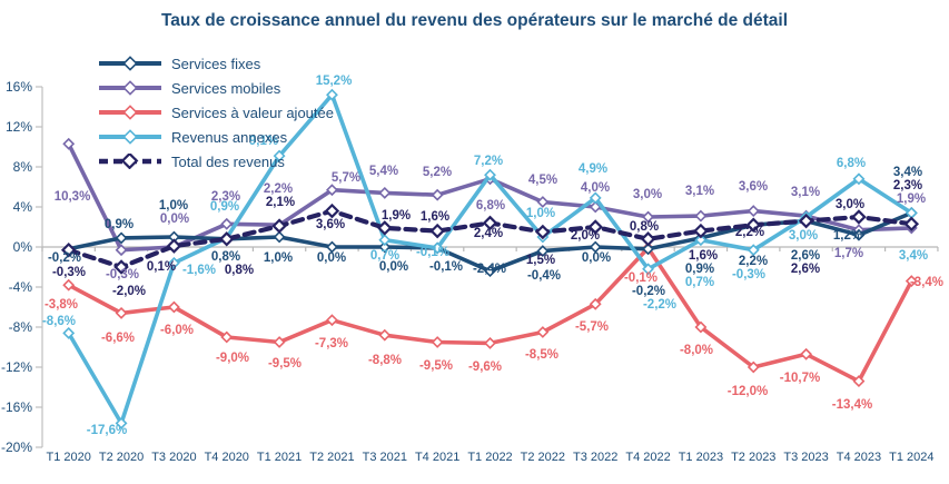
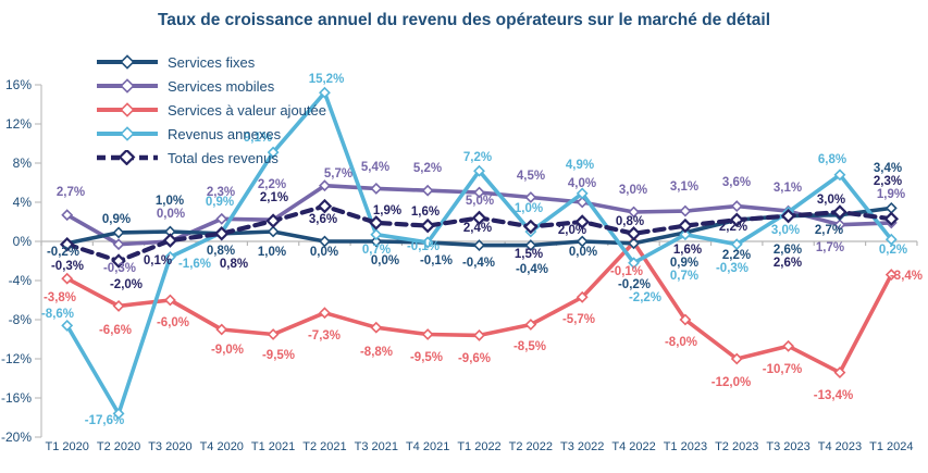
Services mobiles/T1 2020: 10,3% -> 2,7%
Services fixes/T1 2022: -2,4% -> -0,4%
Services mobiles/T1 2022: 6,8% -> 5,0%
Services fixes/T4 2023: 1,2% -> 2,7%
Revenus annexes/T1 2024: 3,4% -> 0,2%
